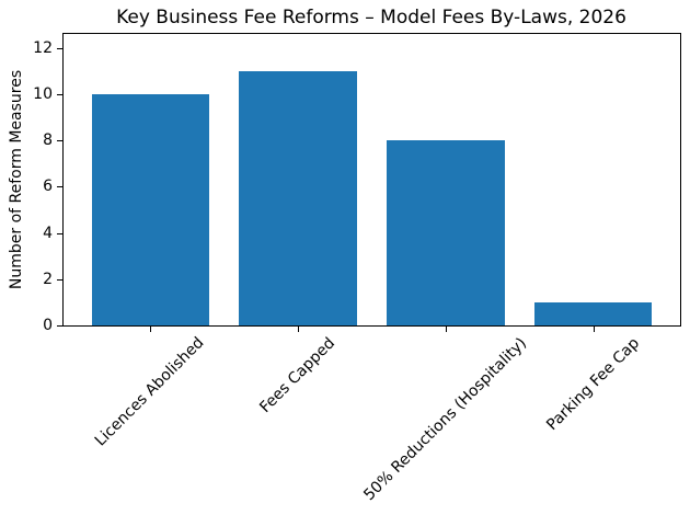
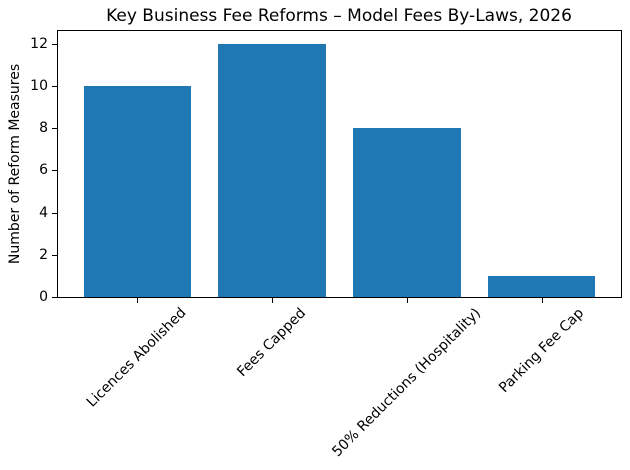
Fees Capped: 11 -> 12
